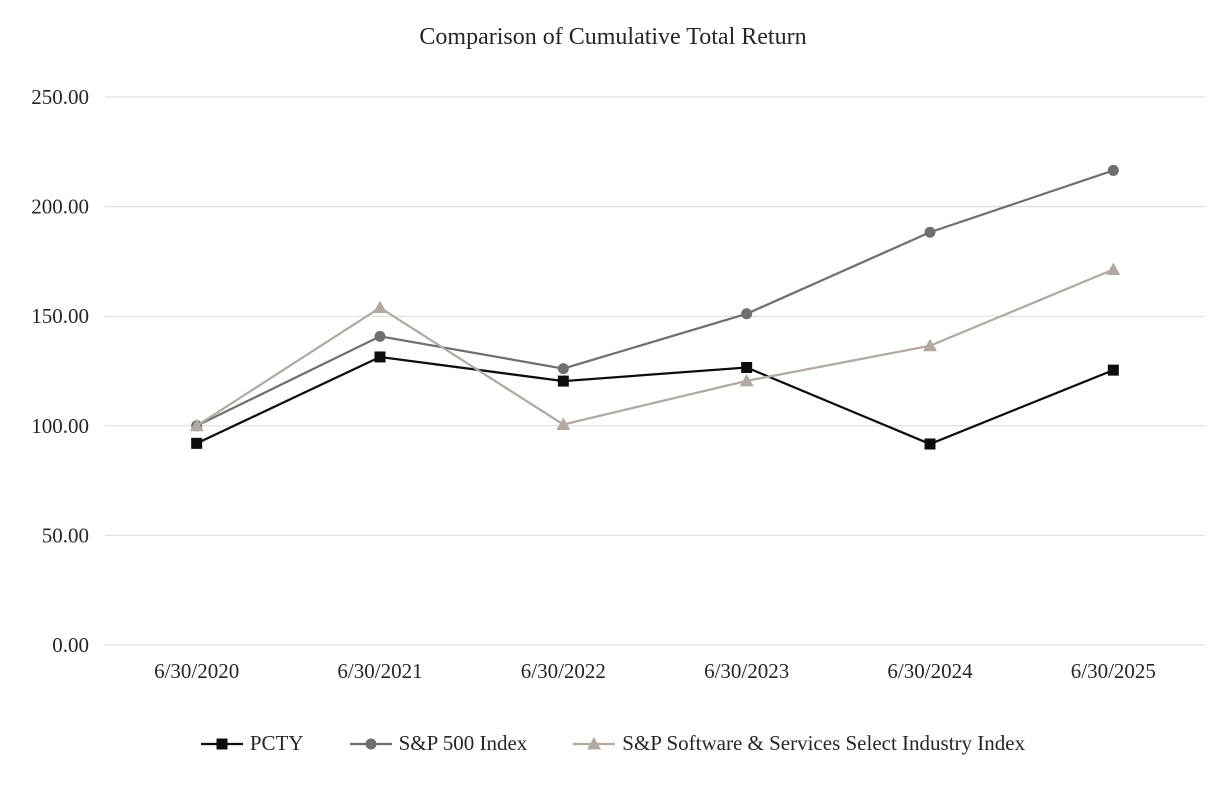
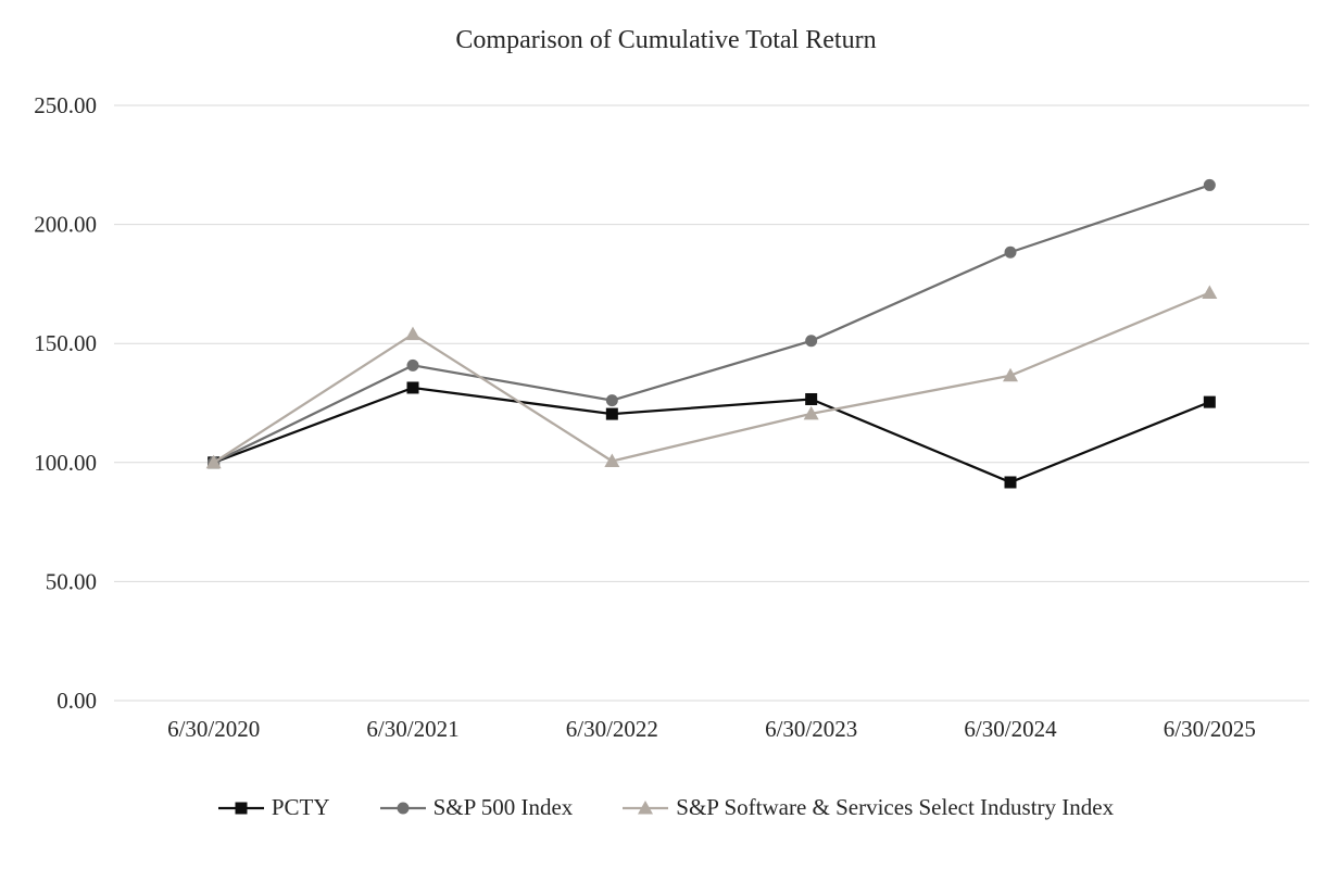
PCTY/6/30/2020: 92 -> 100
